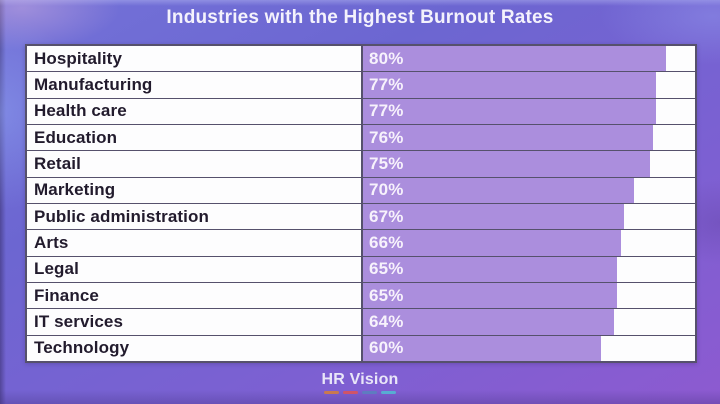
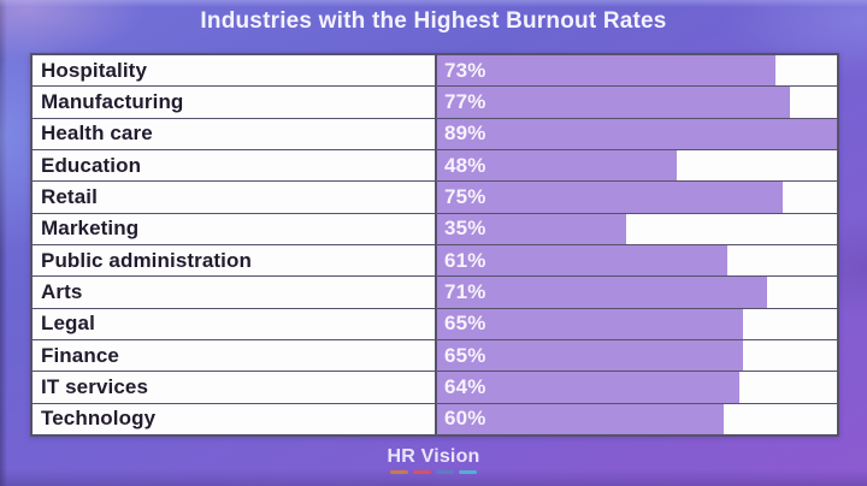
Hospitality: 80% -> 73%
Health care: 77% -> 89%
Education: 76% -> 48%
Marketing: 70% -> 35%
Public administration: 67% -> 61%
Arts: 66% -> 71%
